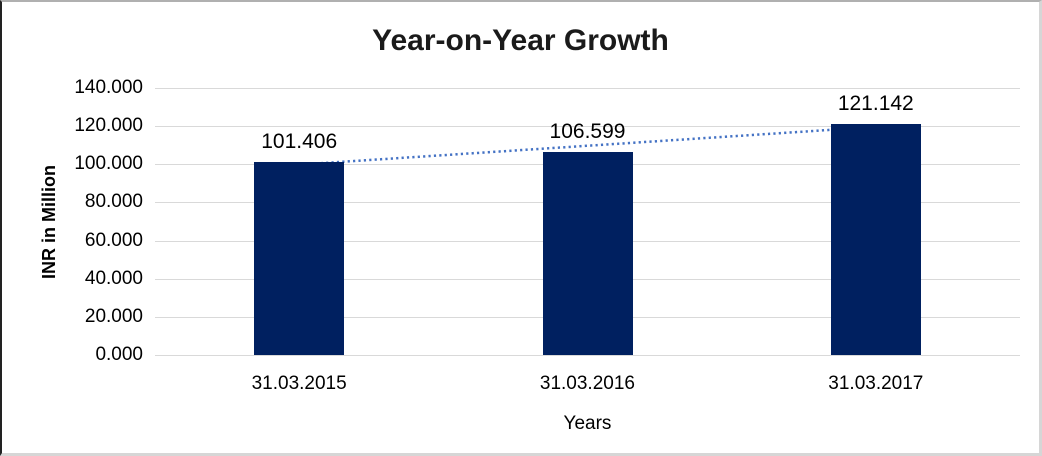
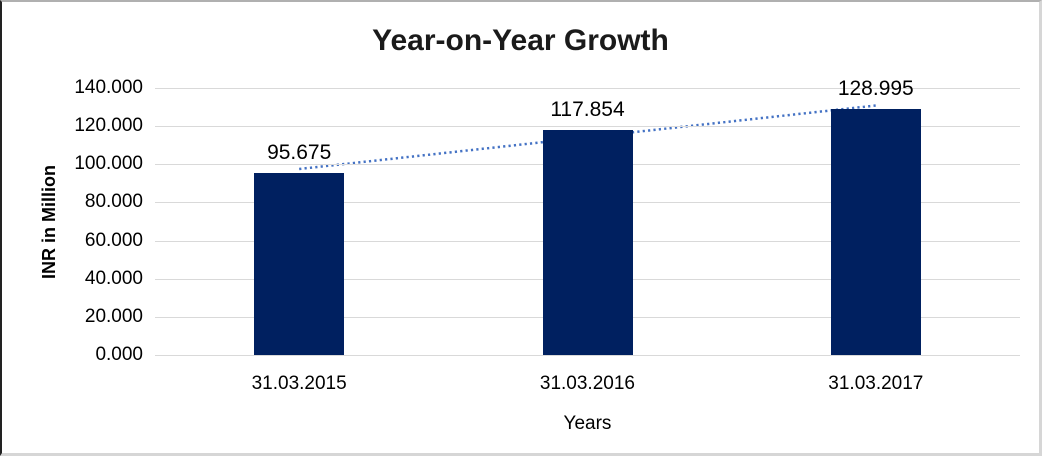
31.03.2015: 101.406 -> 95.675
31.03.2016: 106.599 -> 117.854
31.03.2017: 121.142 -> 128.995
